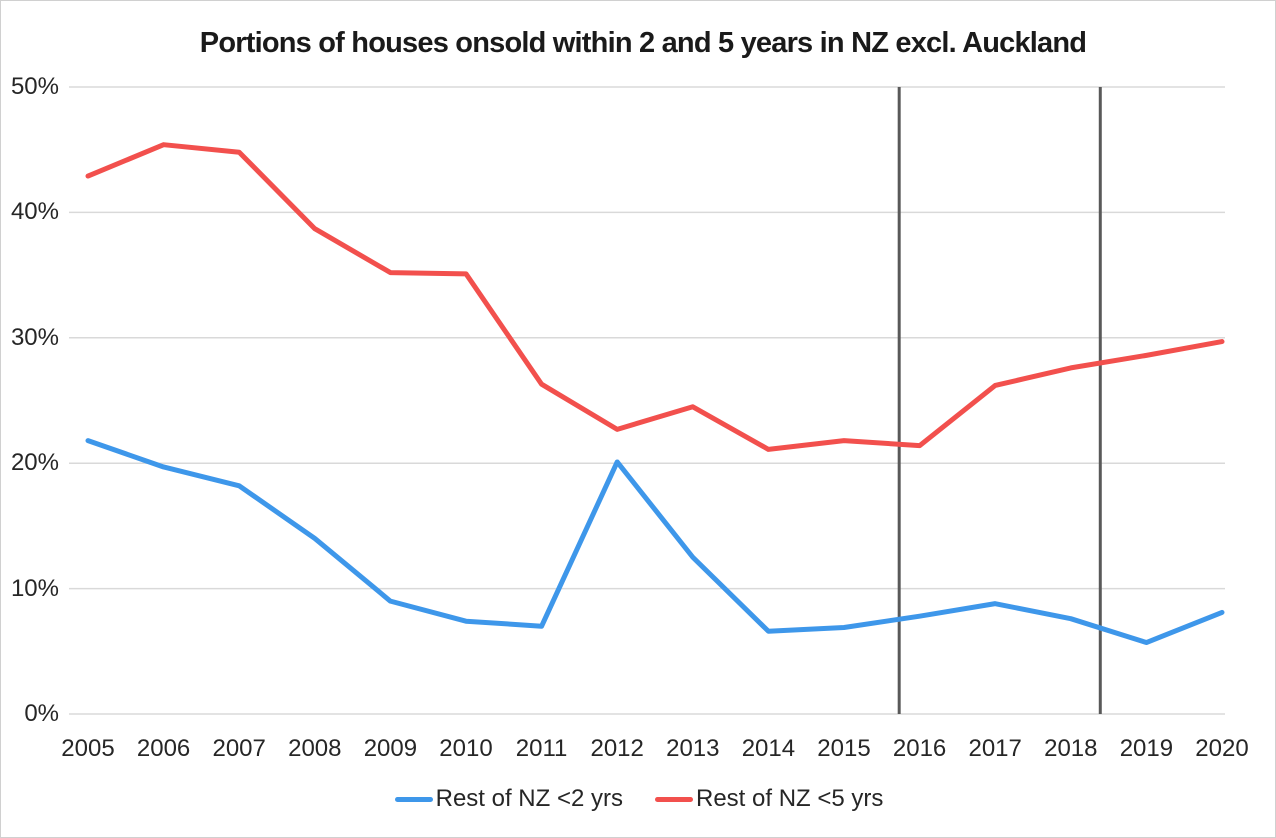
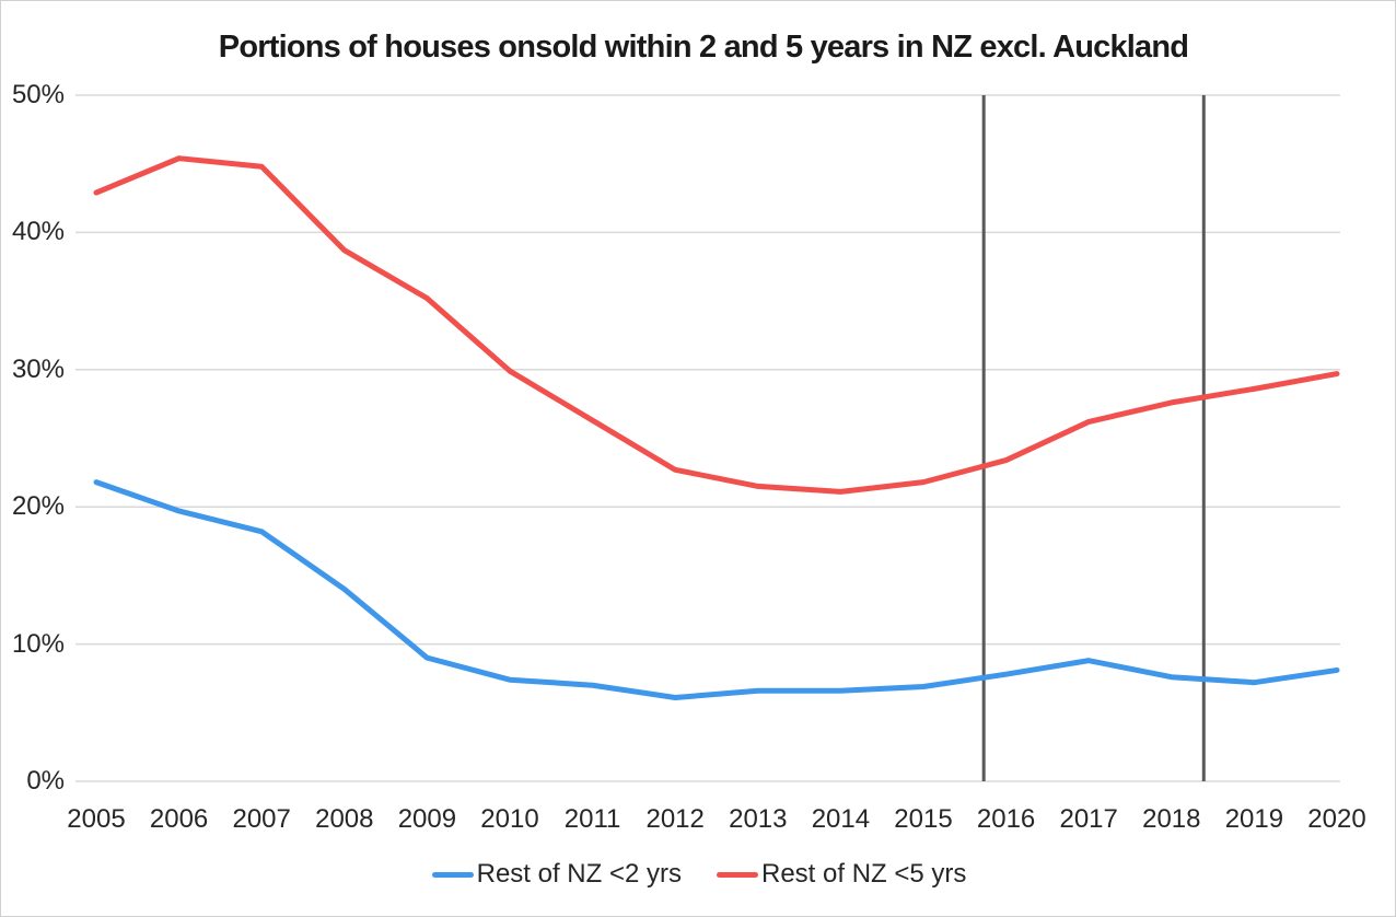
Rest of NZ <5 yrs/2010: 35.1% -> 29.9%
Rest of NZ <2 yrs/2012: 20.1% -> 6.1%
Rest of NZ <2 yrs/2013: 12.5% -> 6.6%
Rest of NZ <5 yrs/2013: 24.5% -> 21.5%
Rest of NZ <5 yrs/2016: 21.4% -> 23.4%
Rest of NZ <2 yrs/2019: 5.7% -> 7.2%
